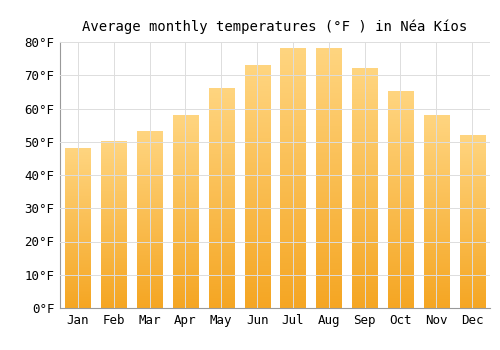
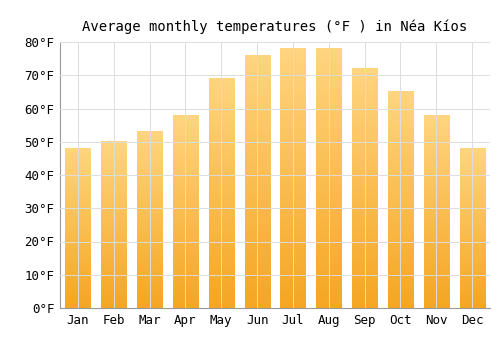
May: 66°F -> 69°F
Jun: 73°F -> 76°F
Dec: 52°F -> 48°F
